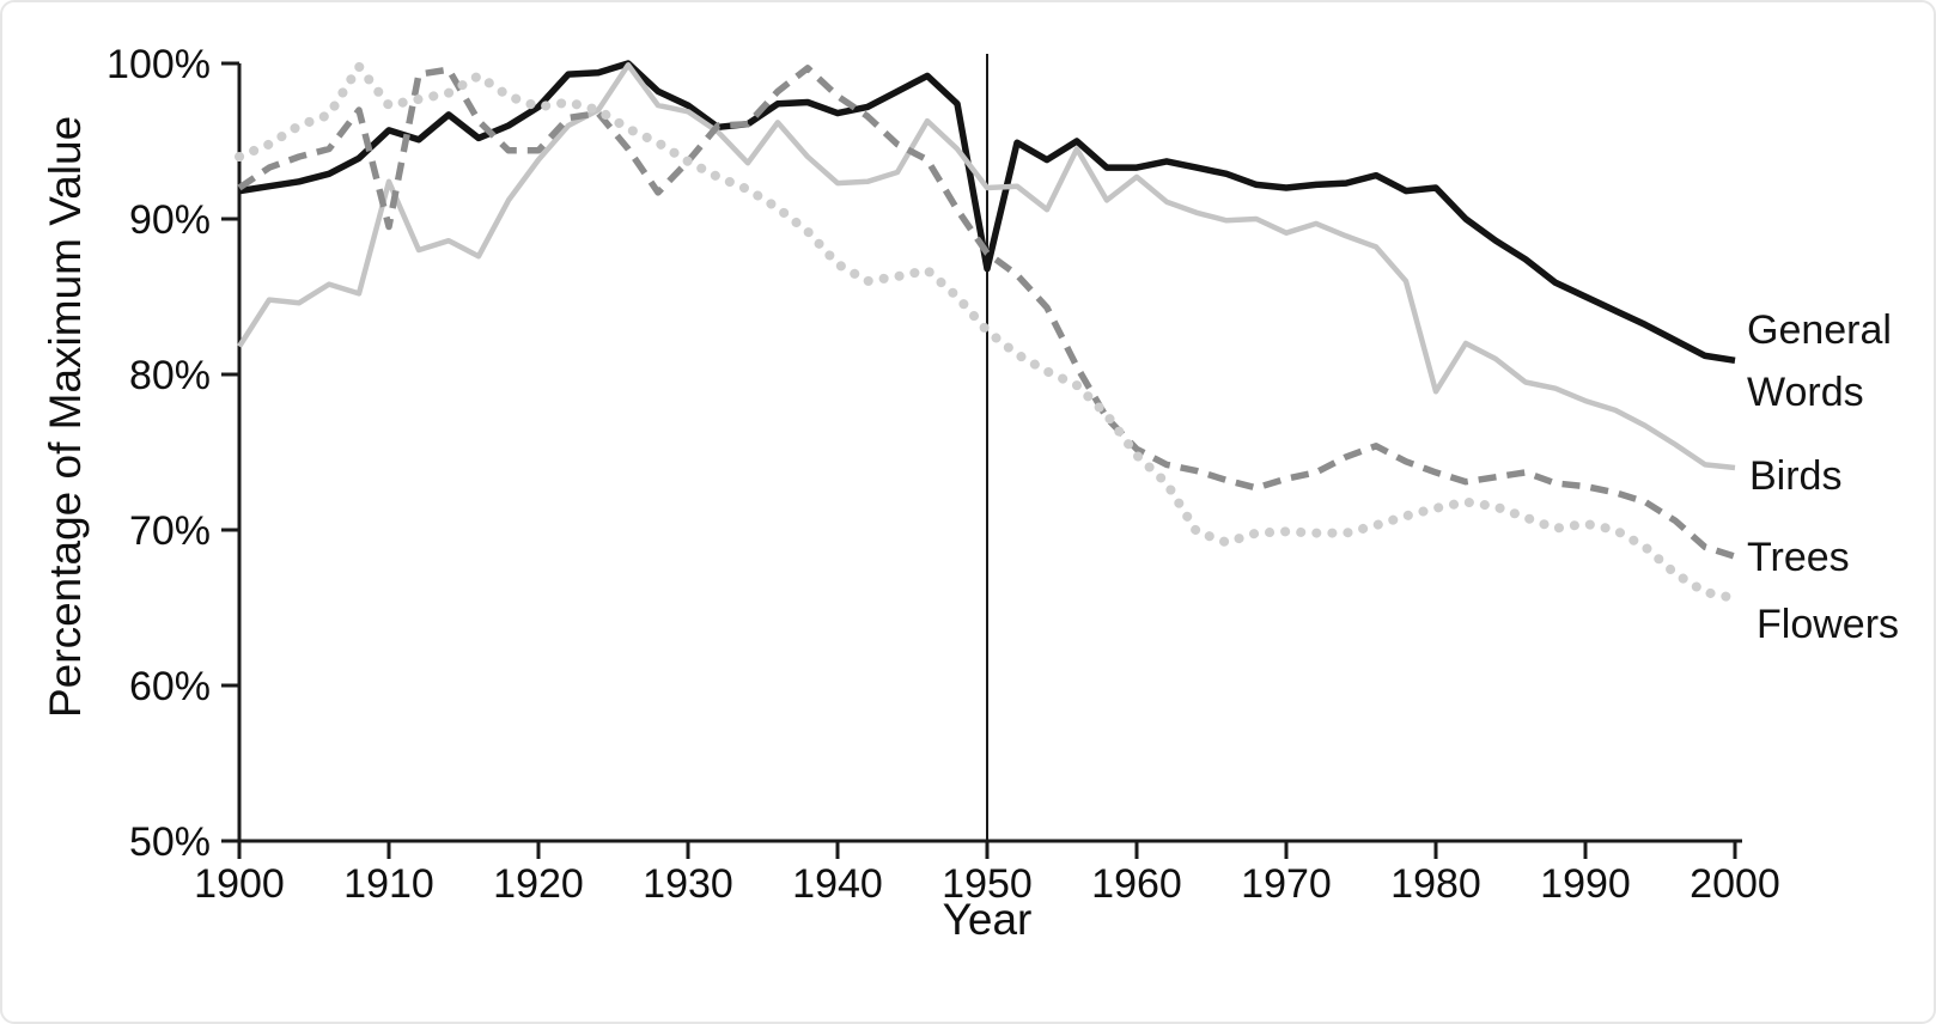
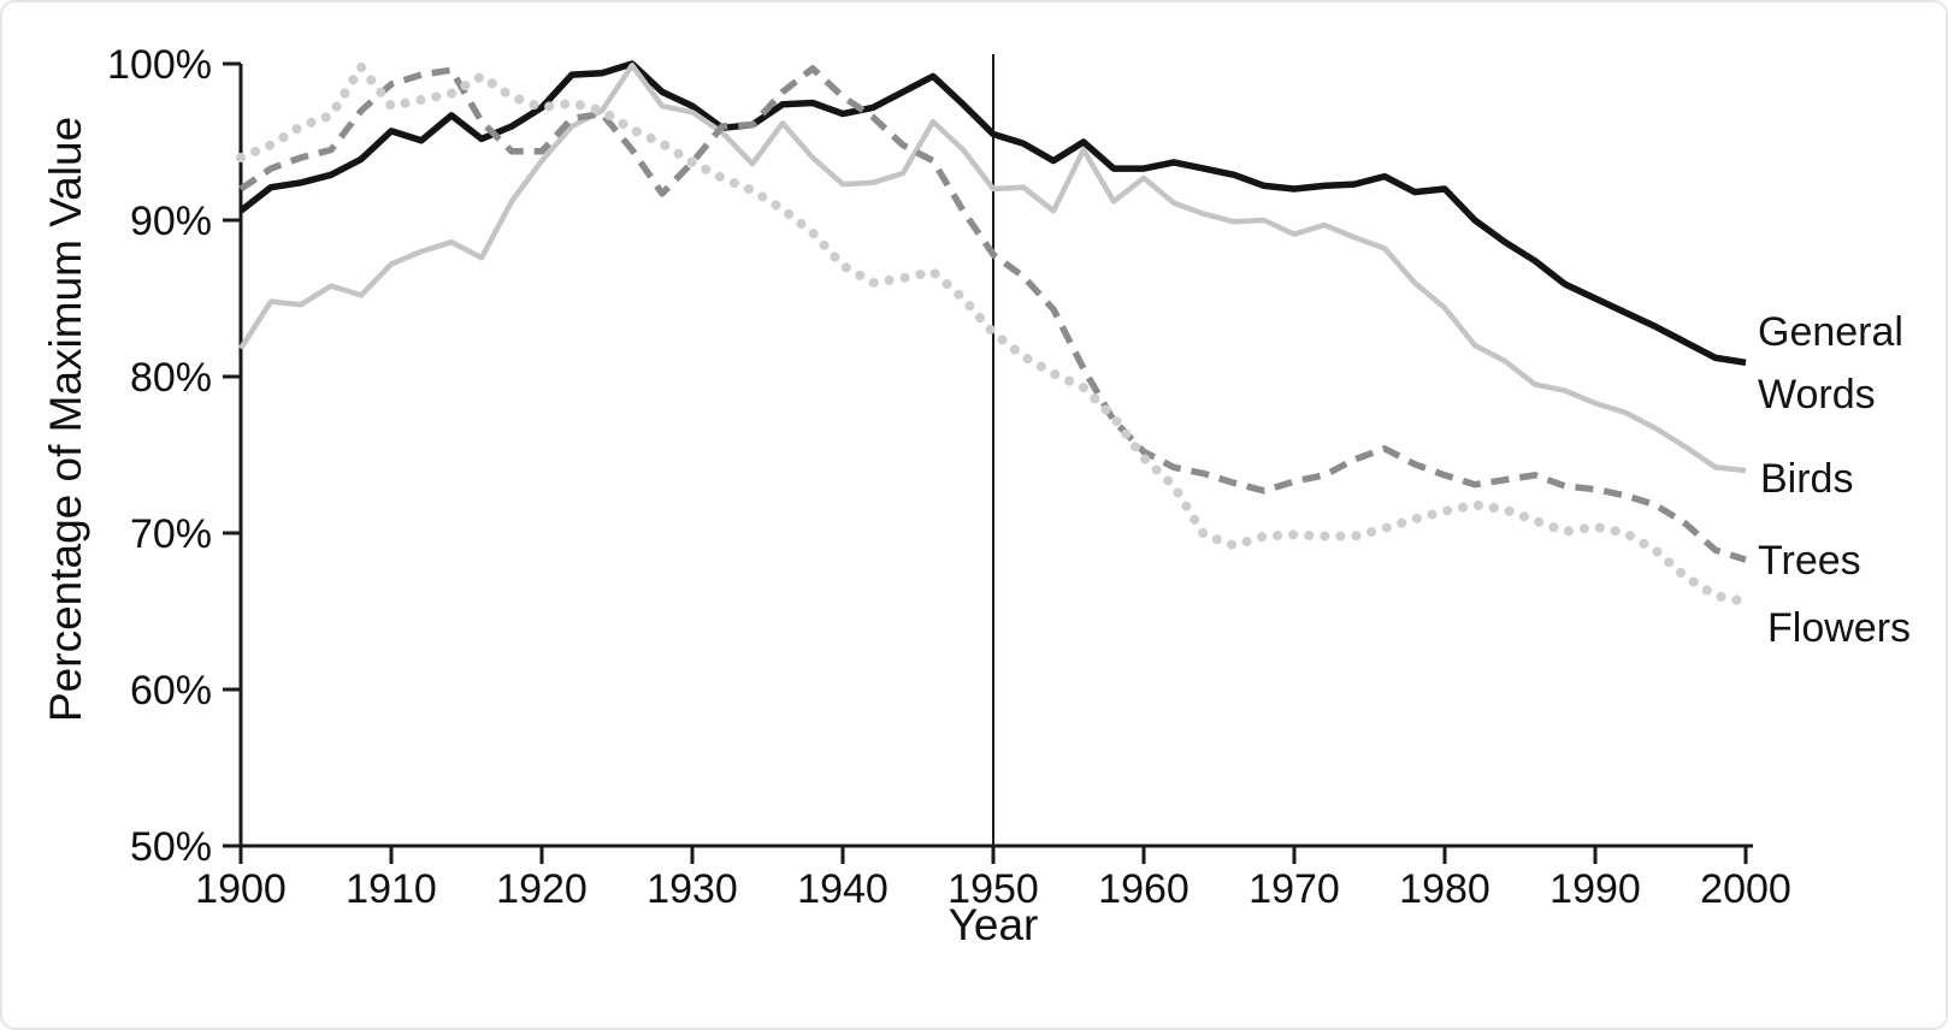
General Words/1900: 91.8% -> 90.6%
Birds/1910: 92.4% -> 87.2%
Trees/1910: 89.5% -> 98.7%
General Words/1950: 86.8% -> 95.5%
Birds/1980: 78.9% -> 84.4%
